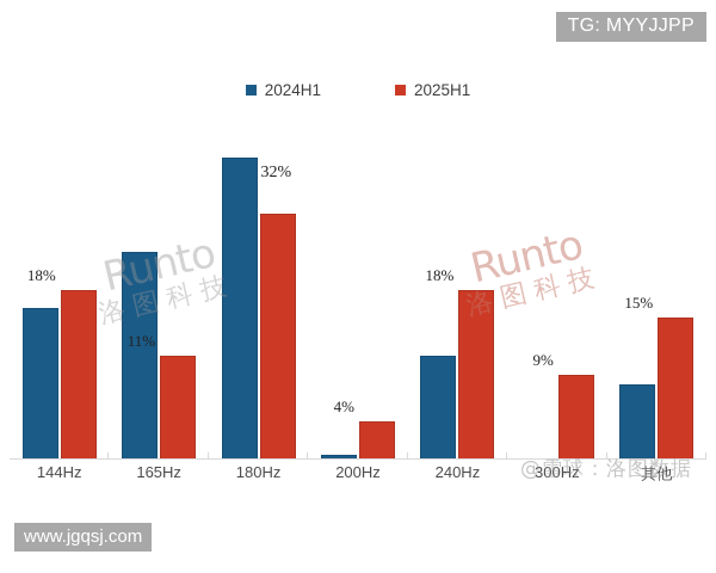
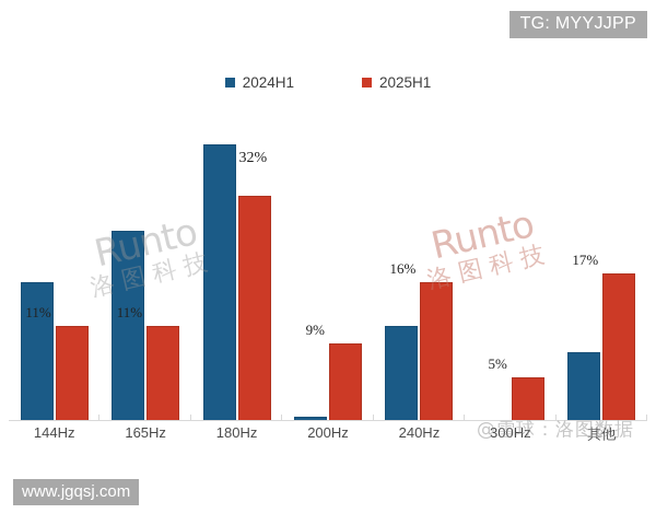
2025H1/144Hz: 18% -> 11%
2025H1/200Hz: 4% -> 9%
2025H1/240Hz: 18% -> 16%
2025H1/300Hz: 9% -> 5%
2025H1/其他: 15% -> 17%
